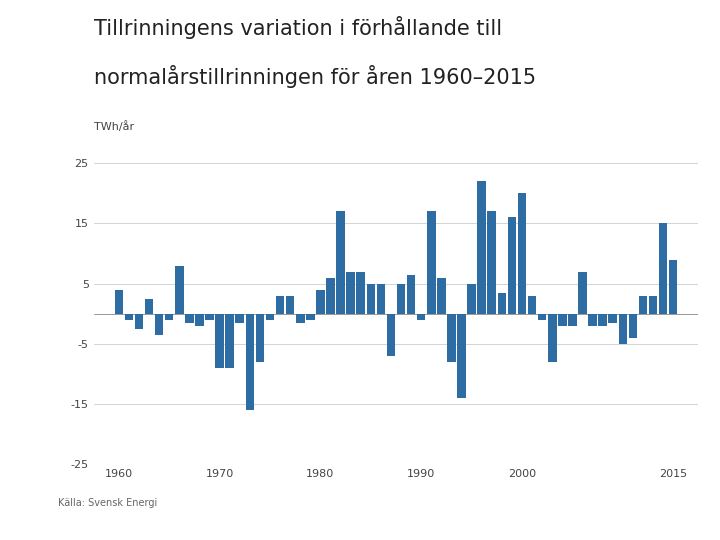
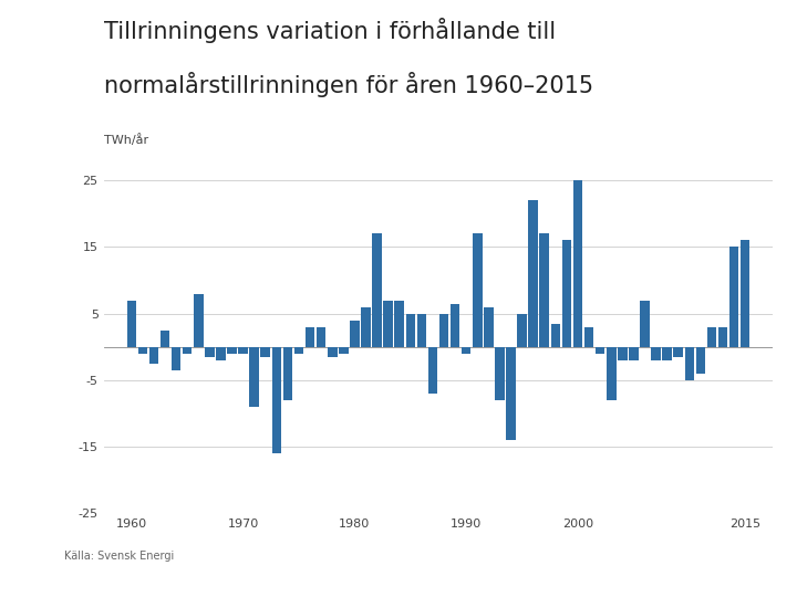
1960: 4.0 -> 7.0
1970: -9.0 -> -1.0
2000: 20.0 -> 25.0
2015: 9.0 -> 16.0
